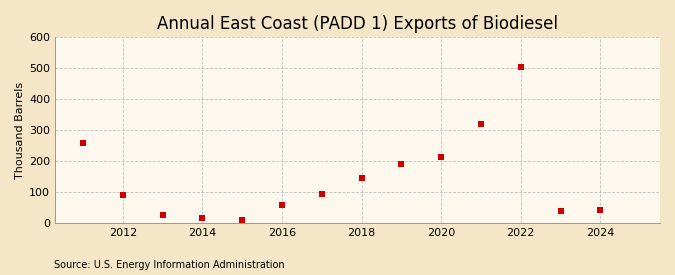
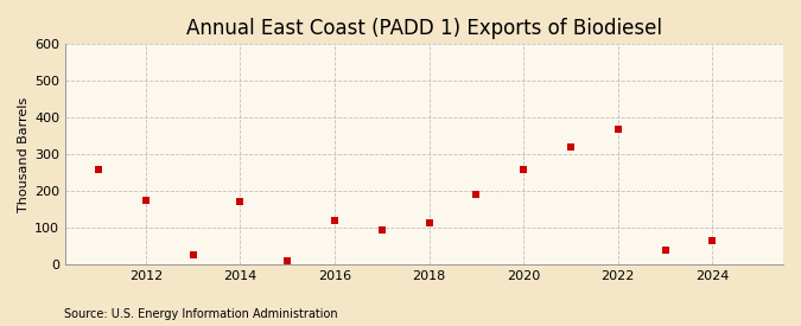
2012: 90 -> 175
2014: 15 -> 170
2016: 60 -> 120
2018: 145 -> 115
2020: 215 -> 260
2022: 503 -> 370
2024: 42 -> 65
